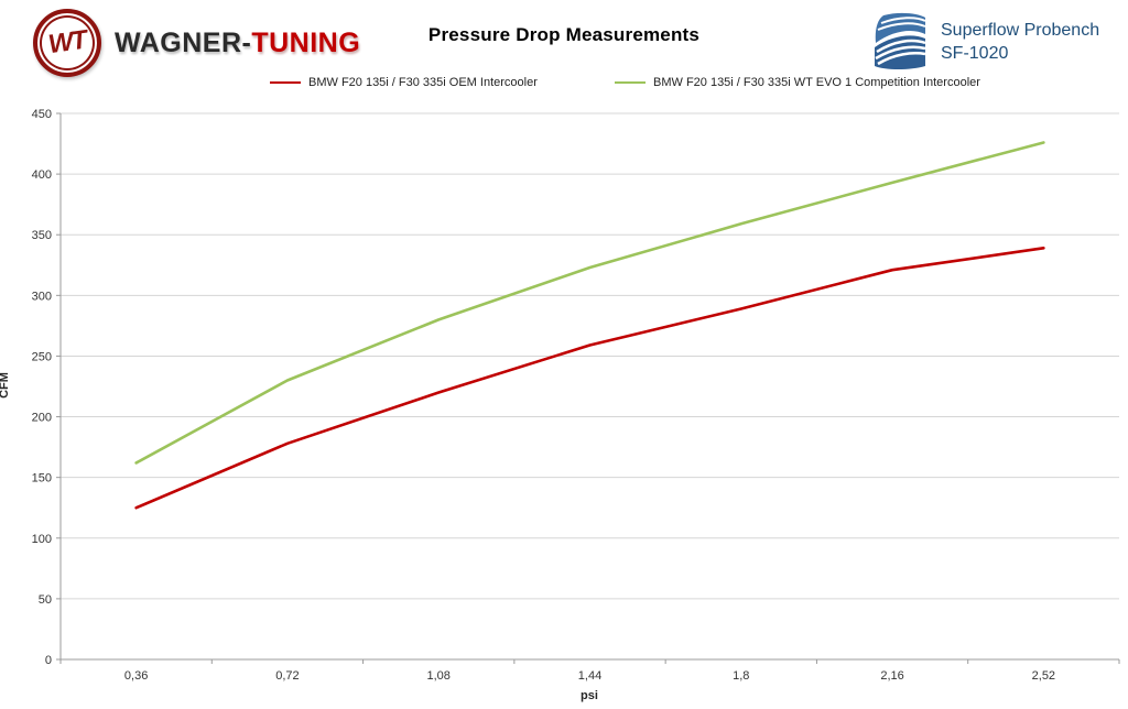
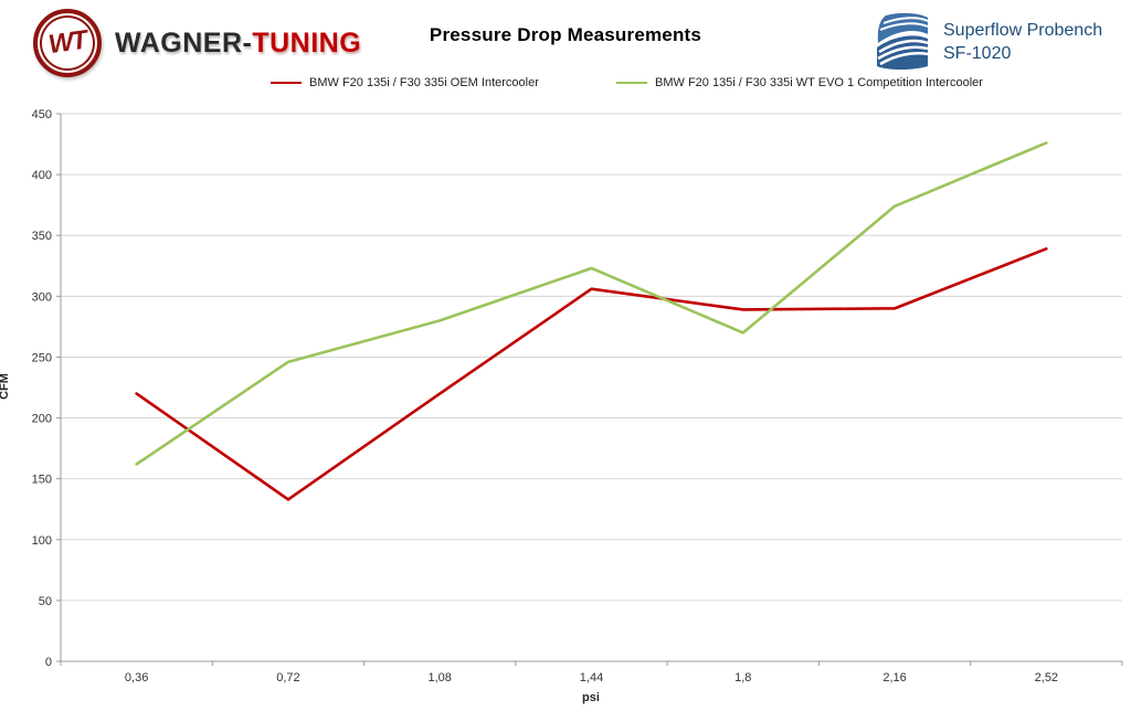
BMW F20 135i / F30 335i OEM Intercooler/0,36: 125 -> 220
BMW F20 135i / F30 335i OEM Intercooler/0,72: 178 -> 133
BMW F20 135i / F30 335i WT EVO 1 Competition Intercooler/0,72: 230 -> 246
BMW F20 135i / F30 335i OEM Intercooler/1,44: 259 -> 306
BMW F20 135i / F30 335i WT EVO 1 Competition Intercooler/1,8: 359 -> 270
BMW F20 135i / F30 335i OEM Intercooler/2,16: 321 -> 290
BMW F20 135i / F30 335i WT EVO 1 Competition Intercooler/2,16: 393 -> 374
